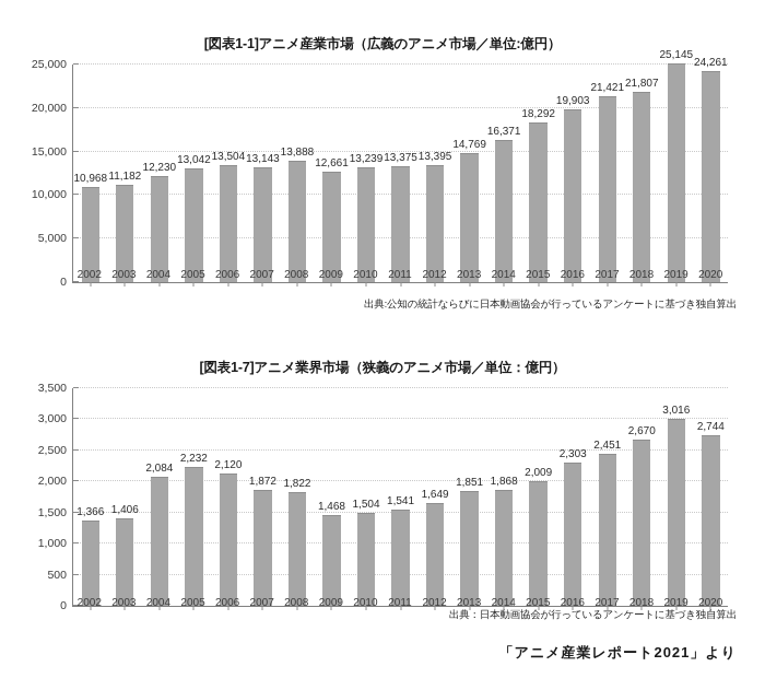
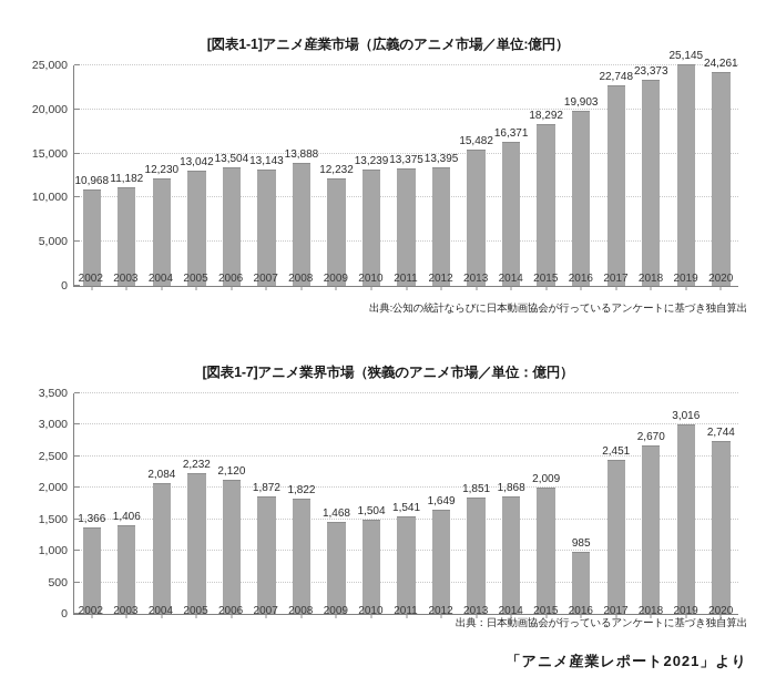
[図表1-1]アニメ産業市場（広義のアニメ市場／単位:億円）/2009: 12,661 -> 12,232
[図表1-1]アニメ産業市場（広義のアニメ市場／単位:億円）/2013: 14,769 -> 15,482
[図表1-1]アニメ産業市場（広義のアニメ市場／単位:億円）/2017: 21,421 -> 22,748
[図表1-1]アニメ産業市場（広義のアニメ市場／単位:億円）/2018: 21,807 -> 23,373
[図表1-7]アニメ業界市場（狭義のアニメ市場／単位：億円）/2016: 2,303 -> 985
